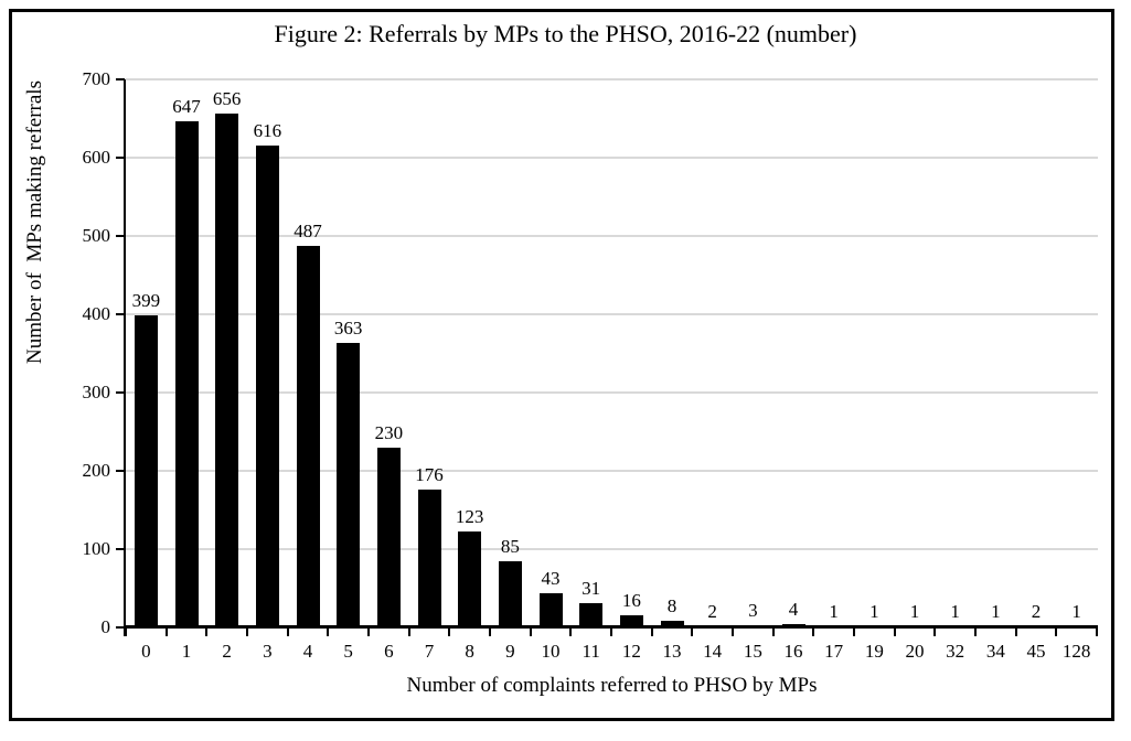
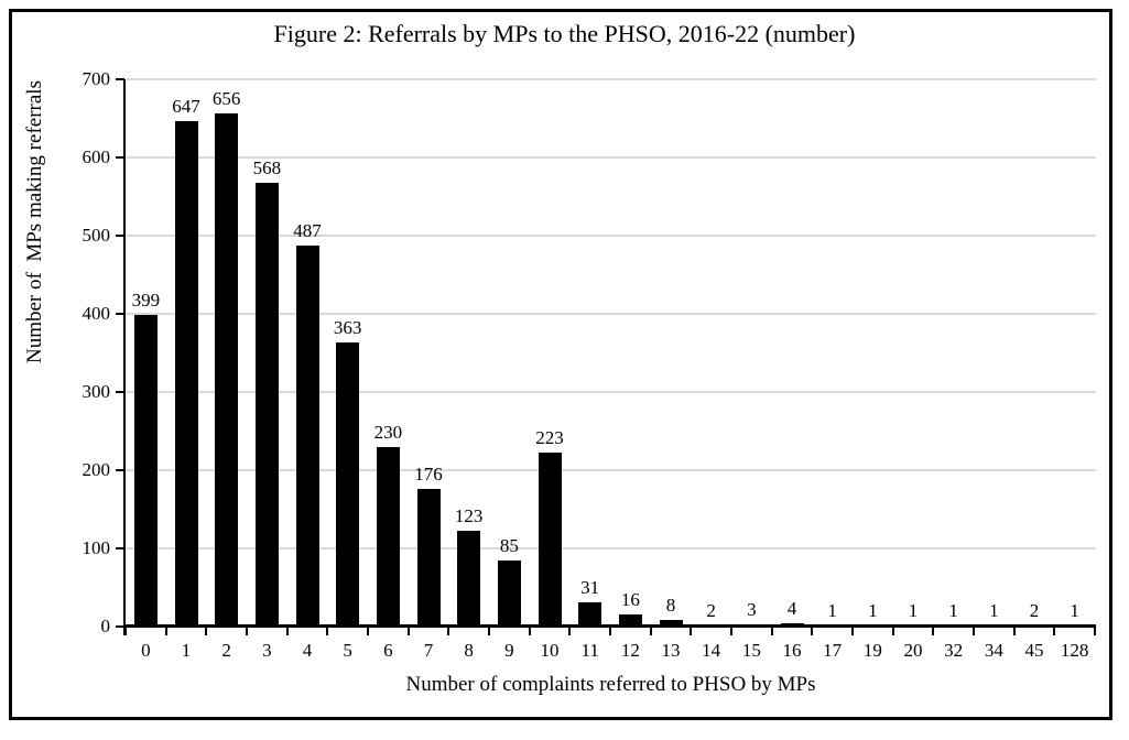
3: 616 -> 568
10: 43 -> 223
